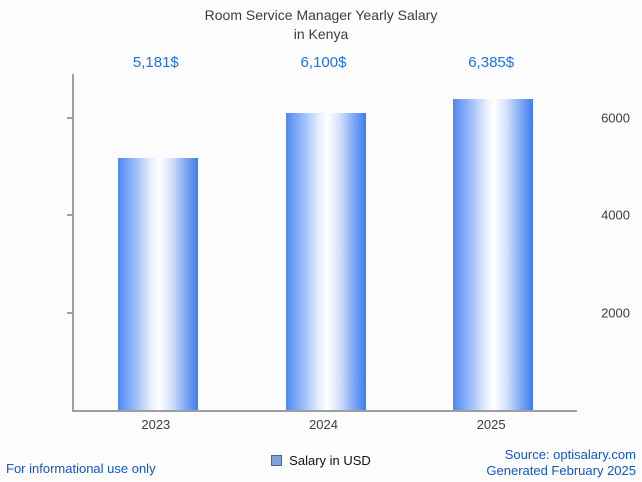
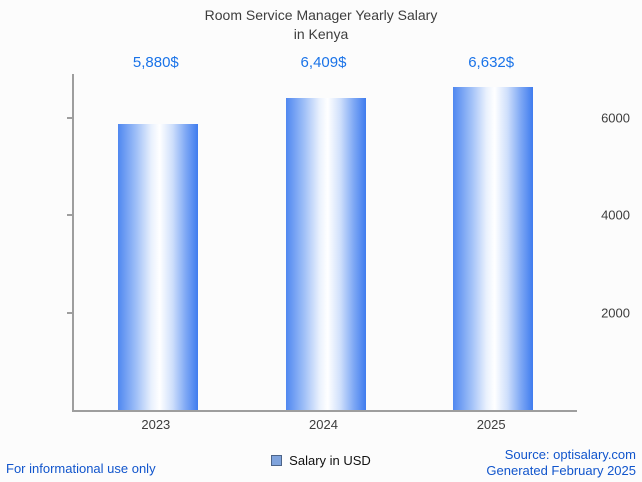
2023: 5,181 -> 5,880
2024: 6,100 -> 6,409
2025: 6,385 -> 6,632
